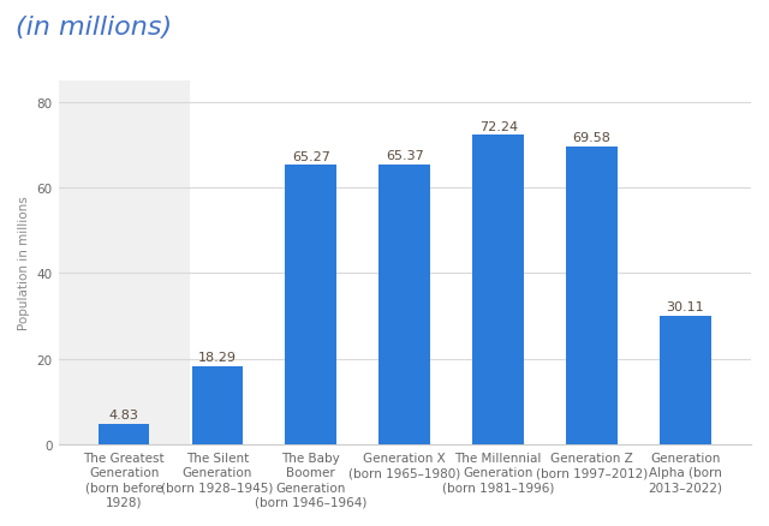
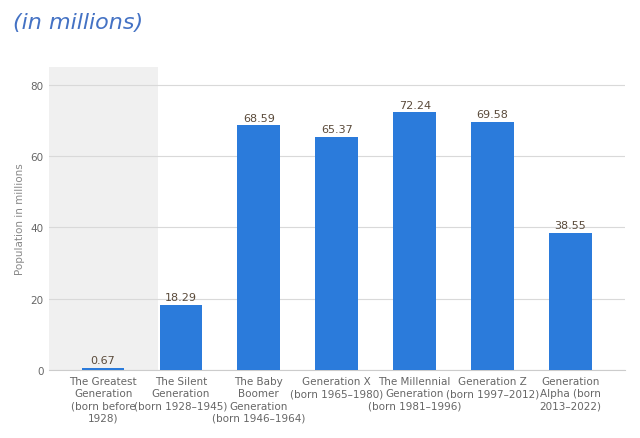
The Greatest Generation (born before 1928): 4.83 -> 0.67
The Baby Boomer Generation (born 1946–1964): 65.27 -> 68.59
Generation Alpha (born 2013–2022): 30.11 -> 38.55
